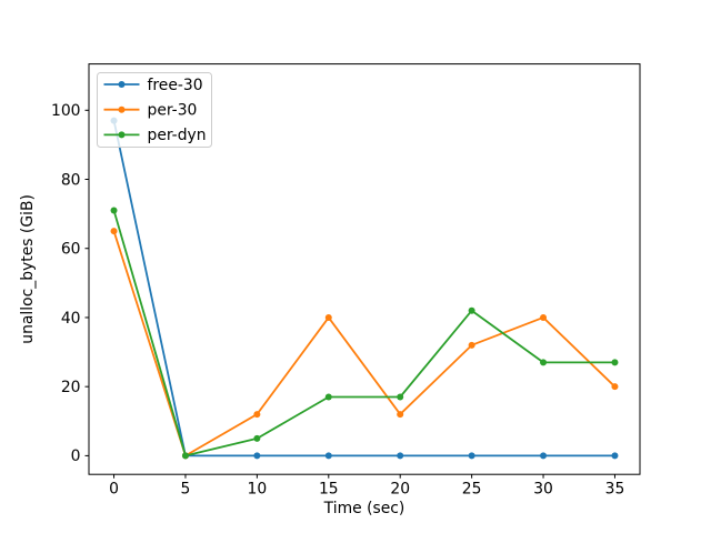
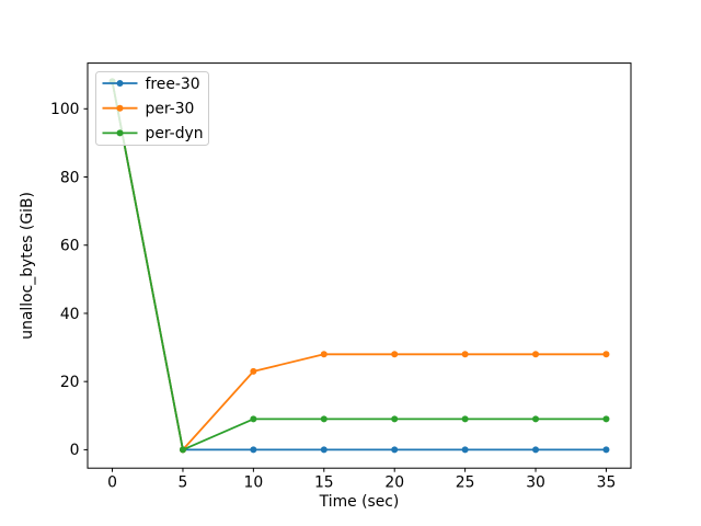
free-30/0: 97 -> 108
per-30/0: 65 -> 108
per-dyn/0: 71 -> 108
per-30/10: 12 -> 23
per-dyn/10: 5 -> 9
per-30/15: 40 -> 28
per-dyn/15: 17 -> 9
per-30/20: 12 -> 28
per-dyn/20: 17 -> 9
per-30/25: 32 -> 28
per-dyn/25: 42 -> 9
per-30/30: 40 -> 28
per-dyn/30: 27 -> 9
per-30/35: 20 -> 28
per-dyn/35: 27 -> 9
